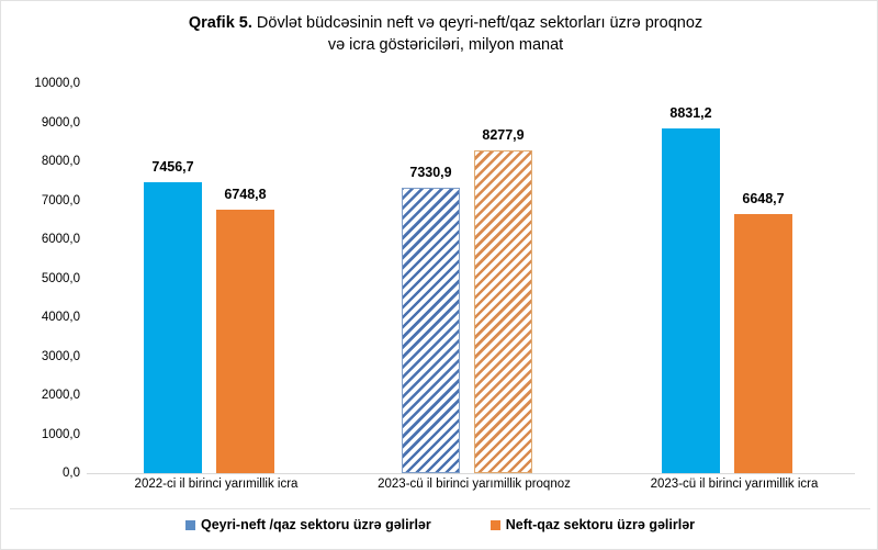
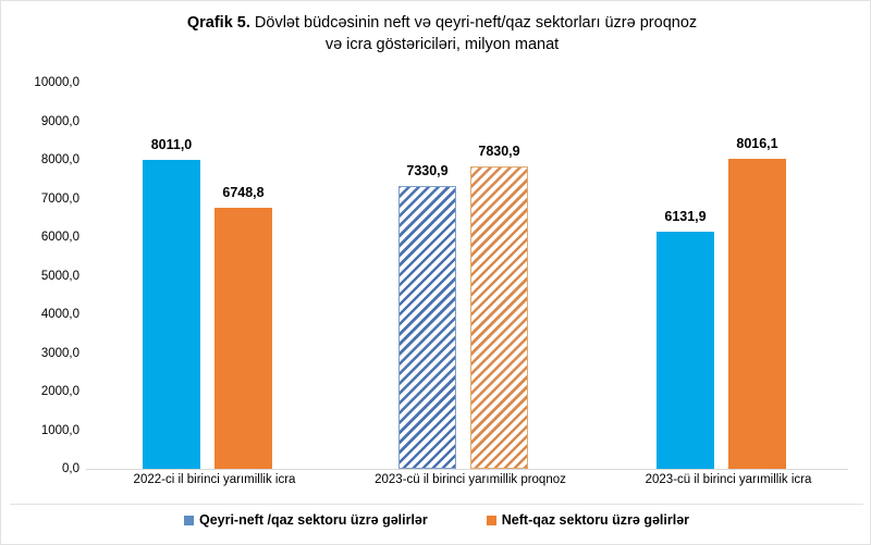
Qeyri-neft /qaz sektoru üzrə gəlirlər/2022-ci il birinci yarımillik icra: 7456,7 -> 8011,0
Neft-qaz sektoru üzrə gəlirlər/2023-cü il birinci yarımillik proqnoz: 8277,9 -> 7830,9
Qeyri-neft /qaz sektoru üzrə gəlirlər/2023-cü il birinci yarımillik icra: 8831,2 -> 6131,9
Neft-qaz sektoru üzrə gəlirlər/2023-cü il birinci yarımillik icra: 6648,7 -> 8016,1
